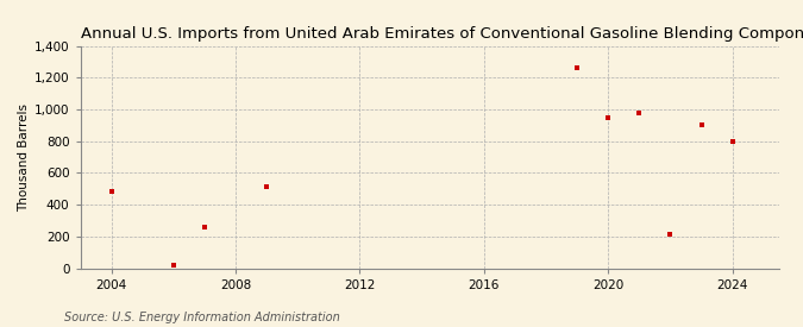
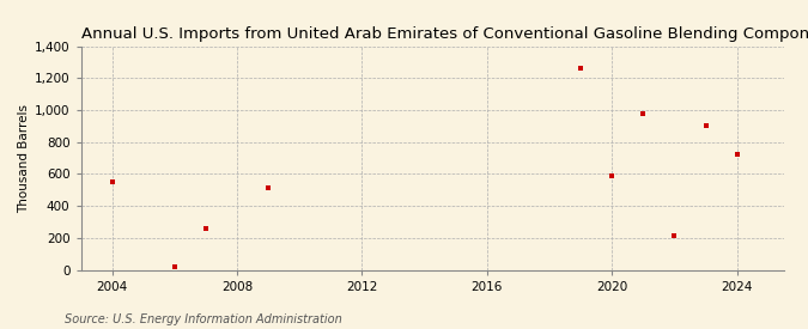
2004: 480 -> 550
2020: 950 -> 590
2024: 800 -> 720
